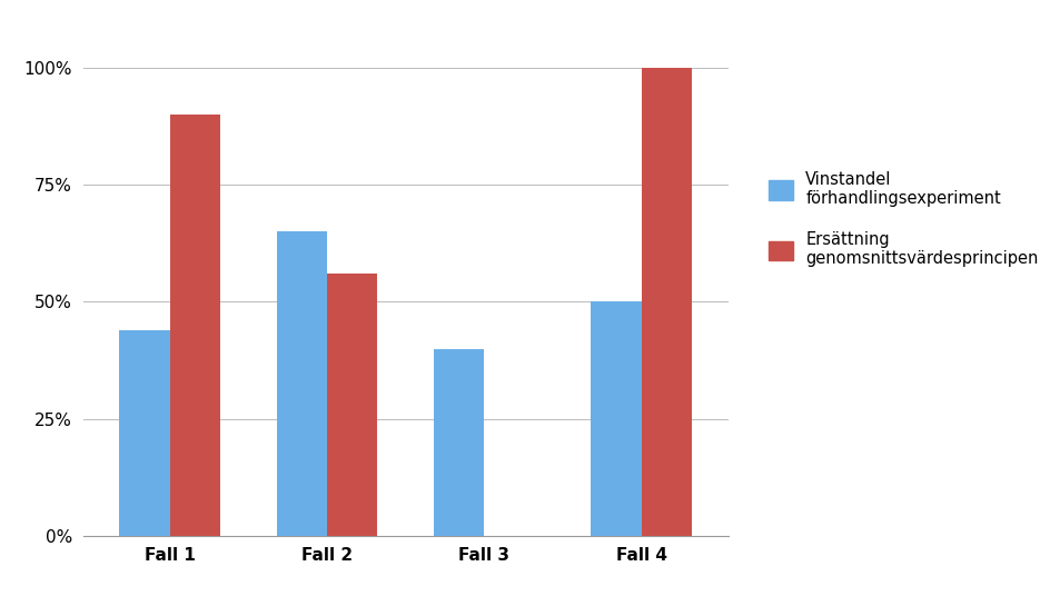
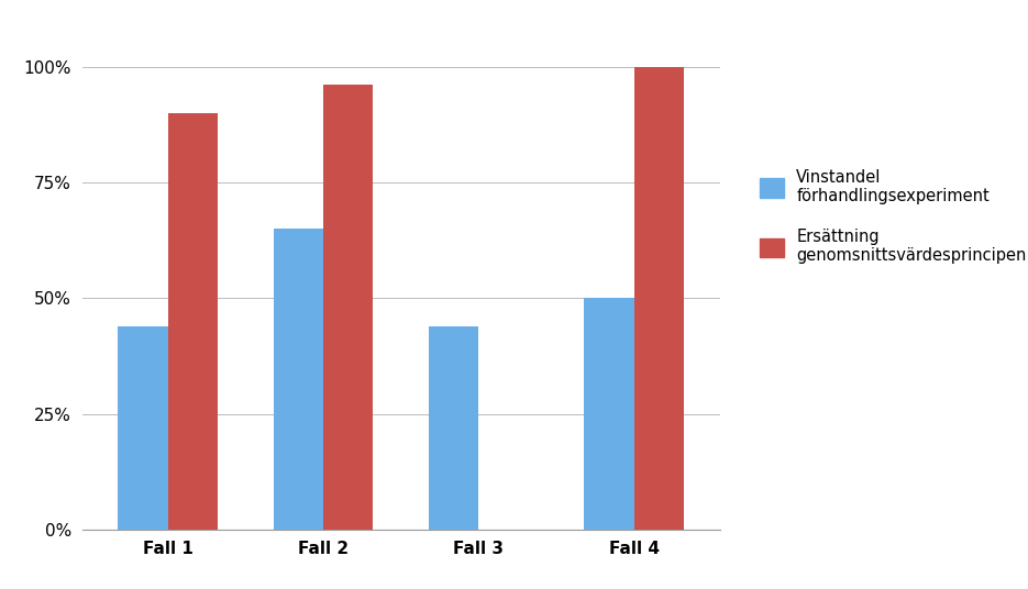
Ersättning genomsnittsvärdesprincipen/Fall 2: 56% -> 96%
Vinstandel förhandlingsexperiment/Fall 3: 40% -> 44%
